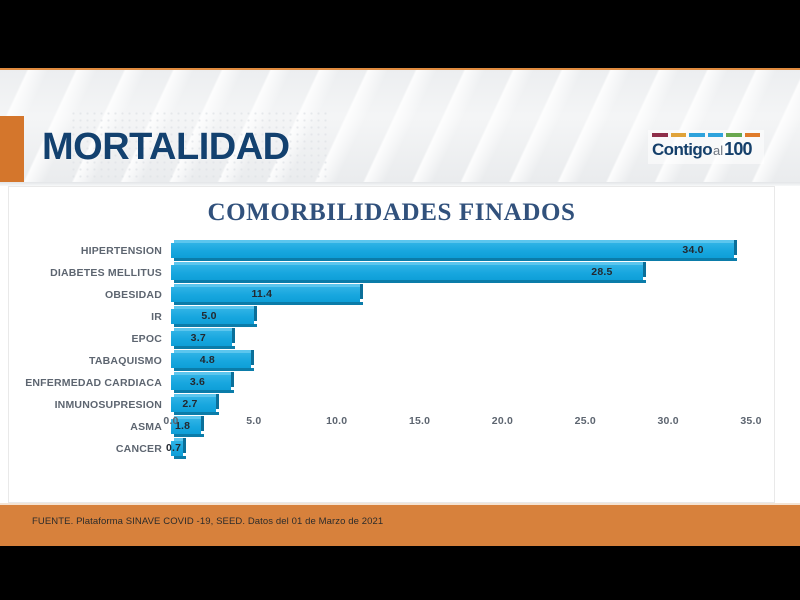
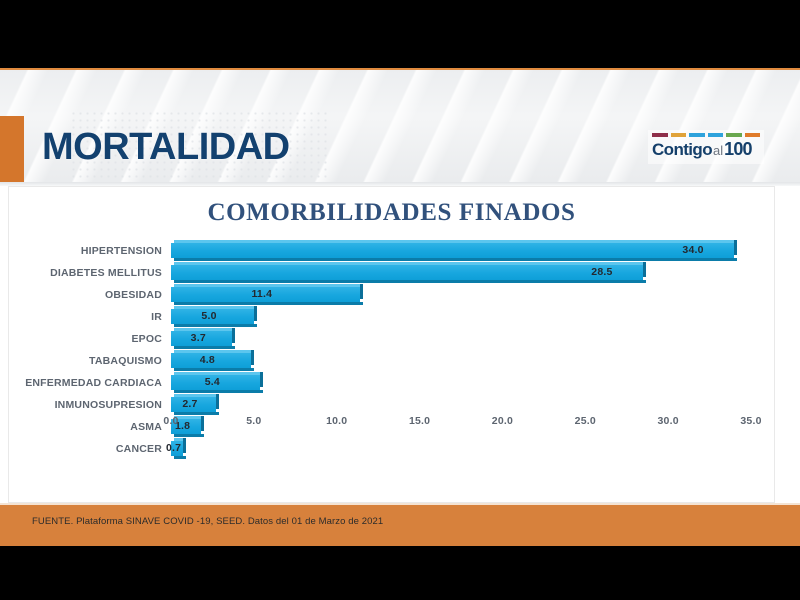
ENFERMEDAD CARDIACA: 3.6 -> 5.4
